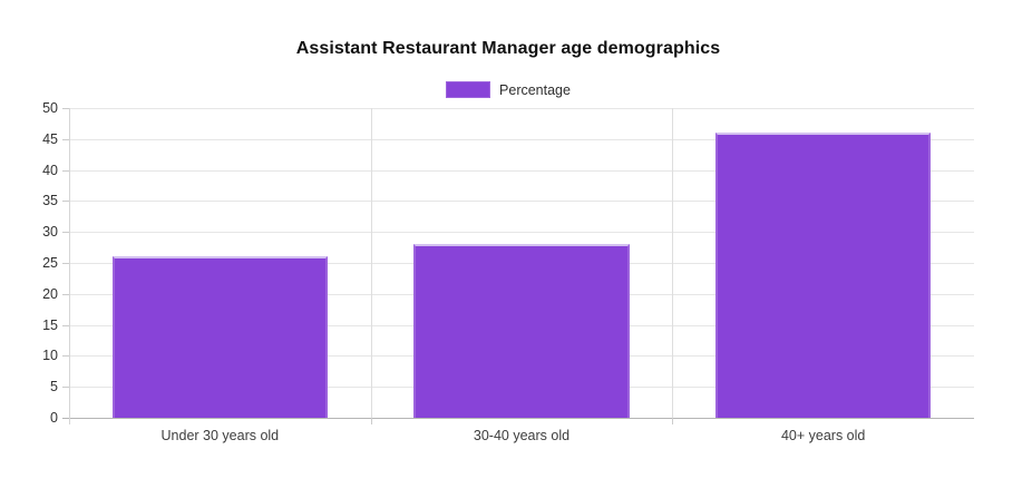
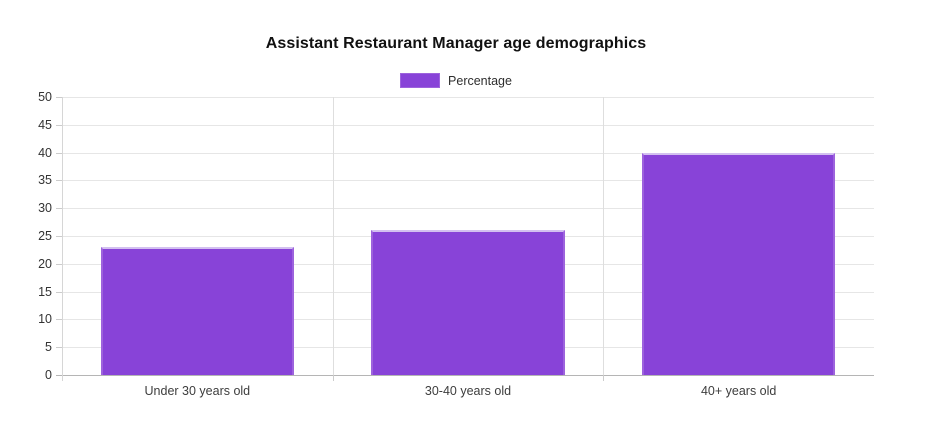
Under 30 years old: 26 -> 23
30-40 years old: 28 -> 26
40+ years old: 46 -> 40
